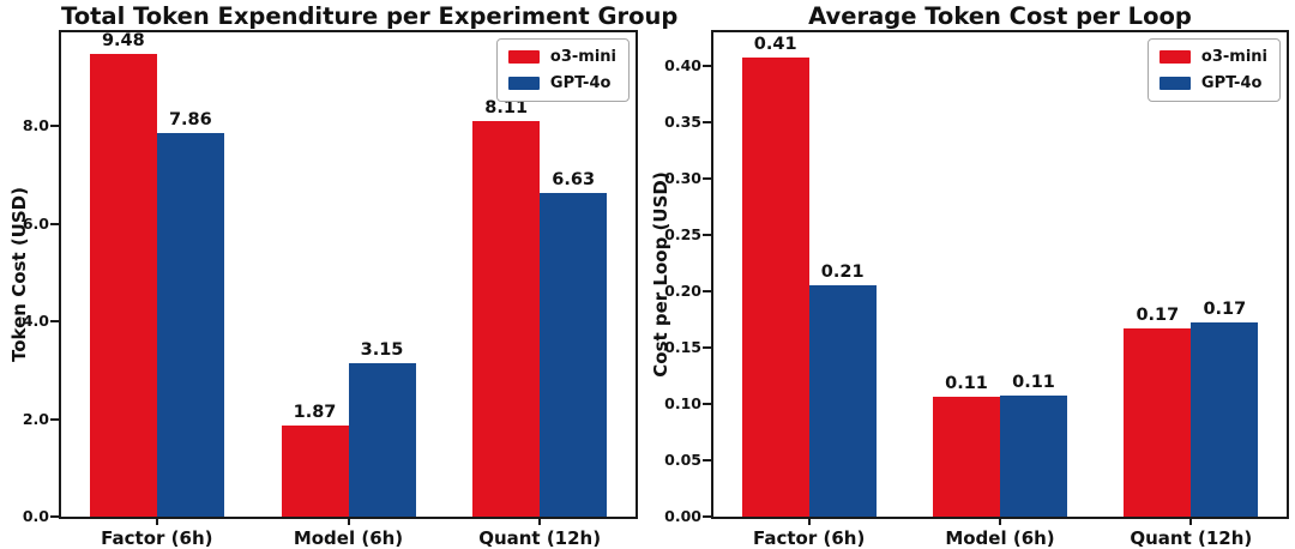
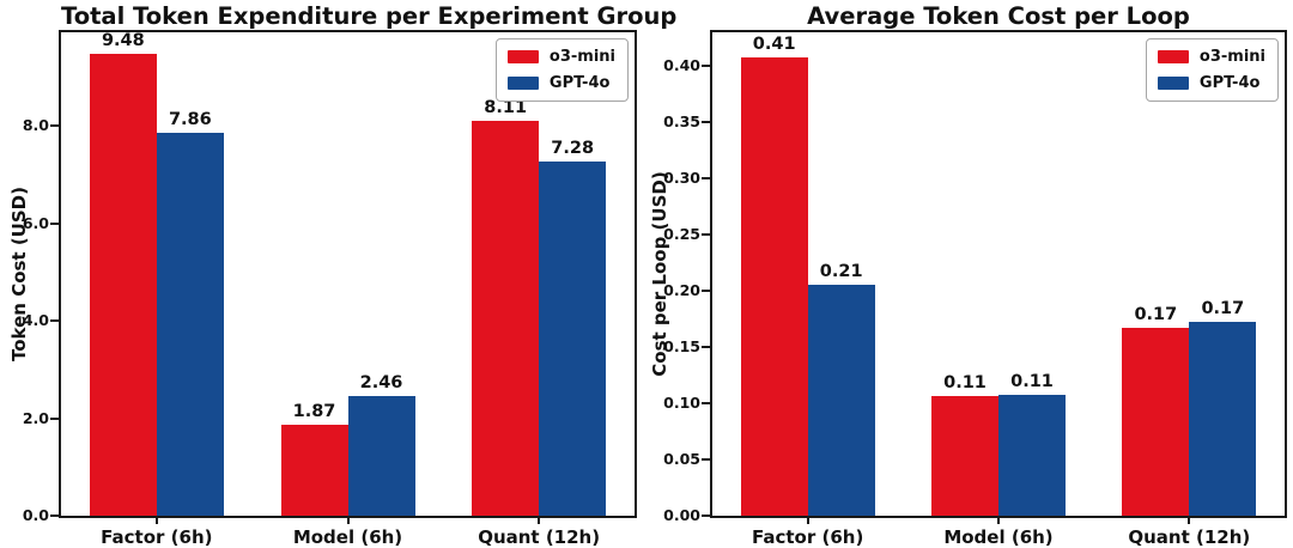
Total Token Expenditure per Experiment Group/GPT-4o/Model (6h): 3.15 -> 2.46
Total Token Expenditure per Experiment Group/GPT-4o/Quant (12h): 6.63 -> 7.28
